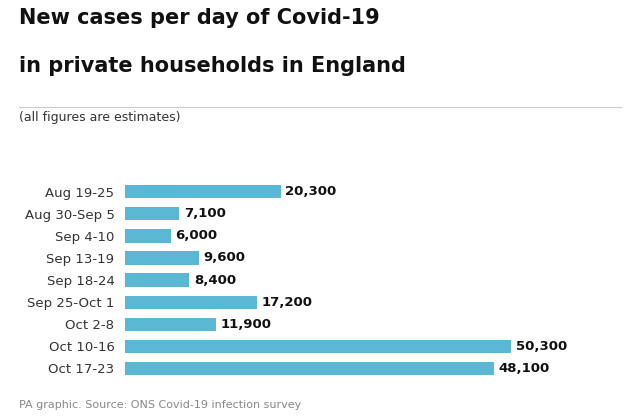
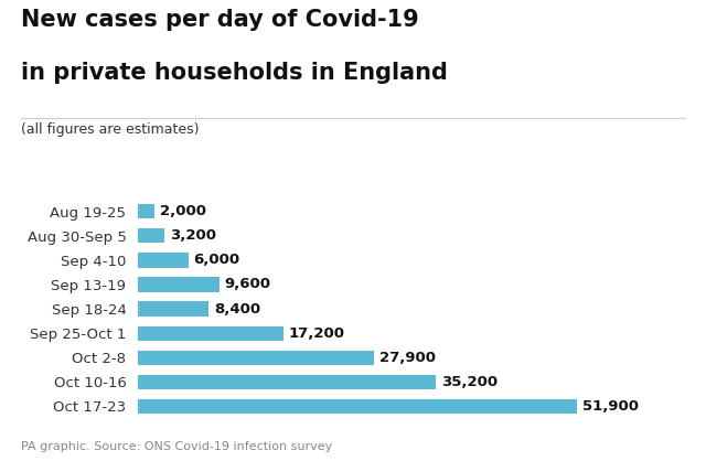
Aug 19-25: 20,300 -> 2,000
Aug 30-Sep 5: 7,100 -> 3,200
Oct 2-8: 11,900 -> 27,900
Oct 10-16: 50,300 -> 35,200
Oct 17-23: 48,100 -> 51,900
